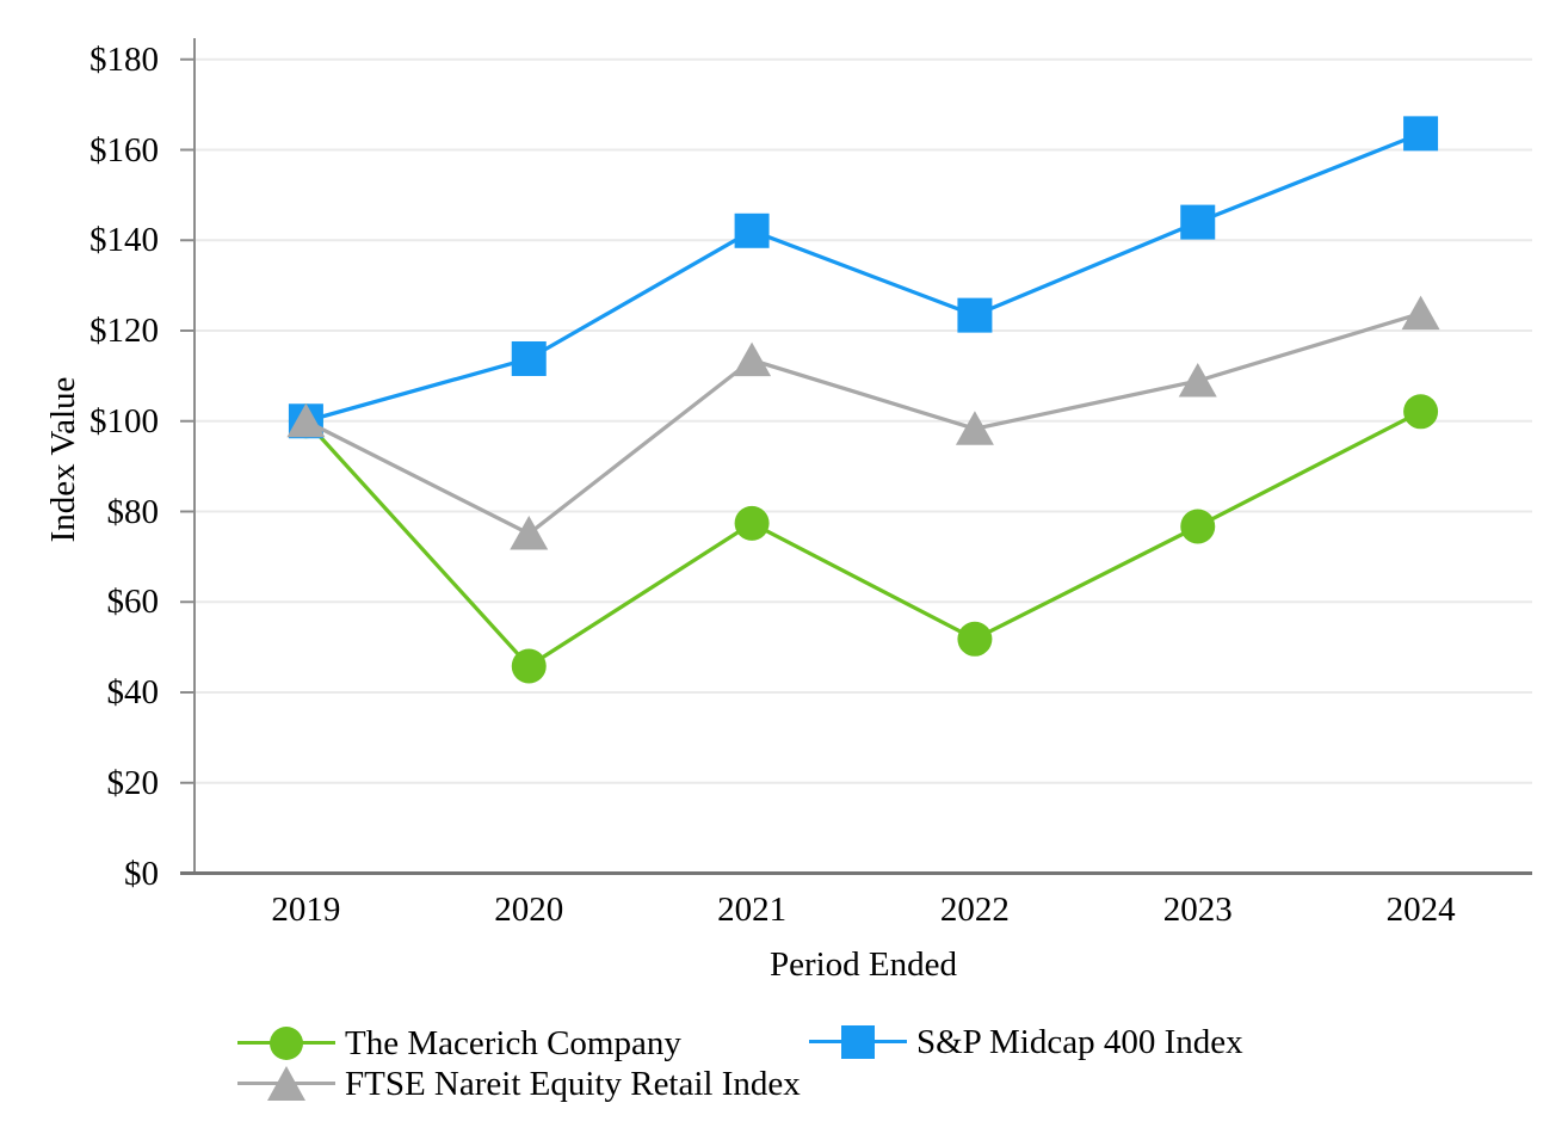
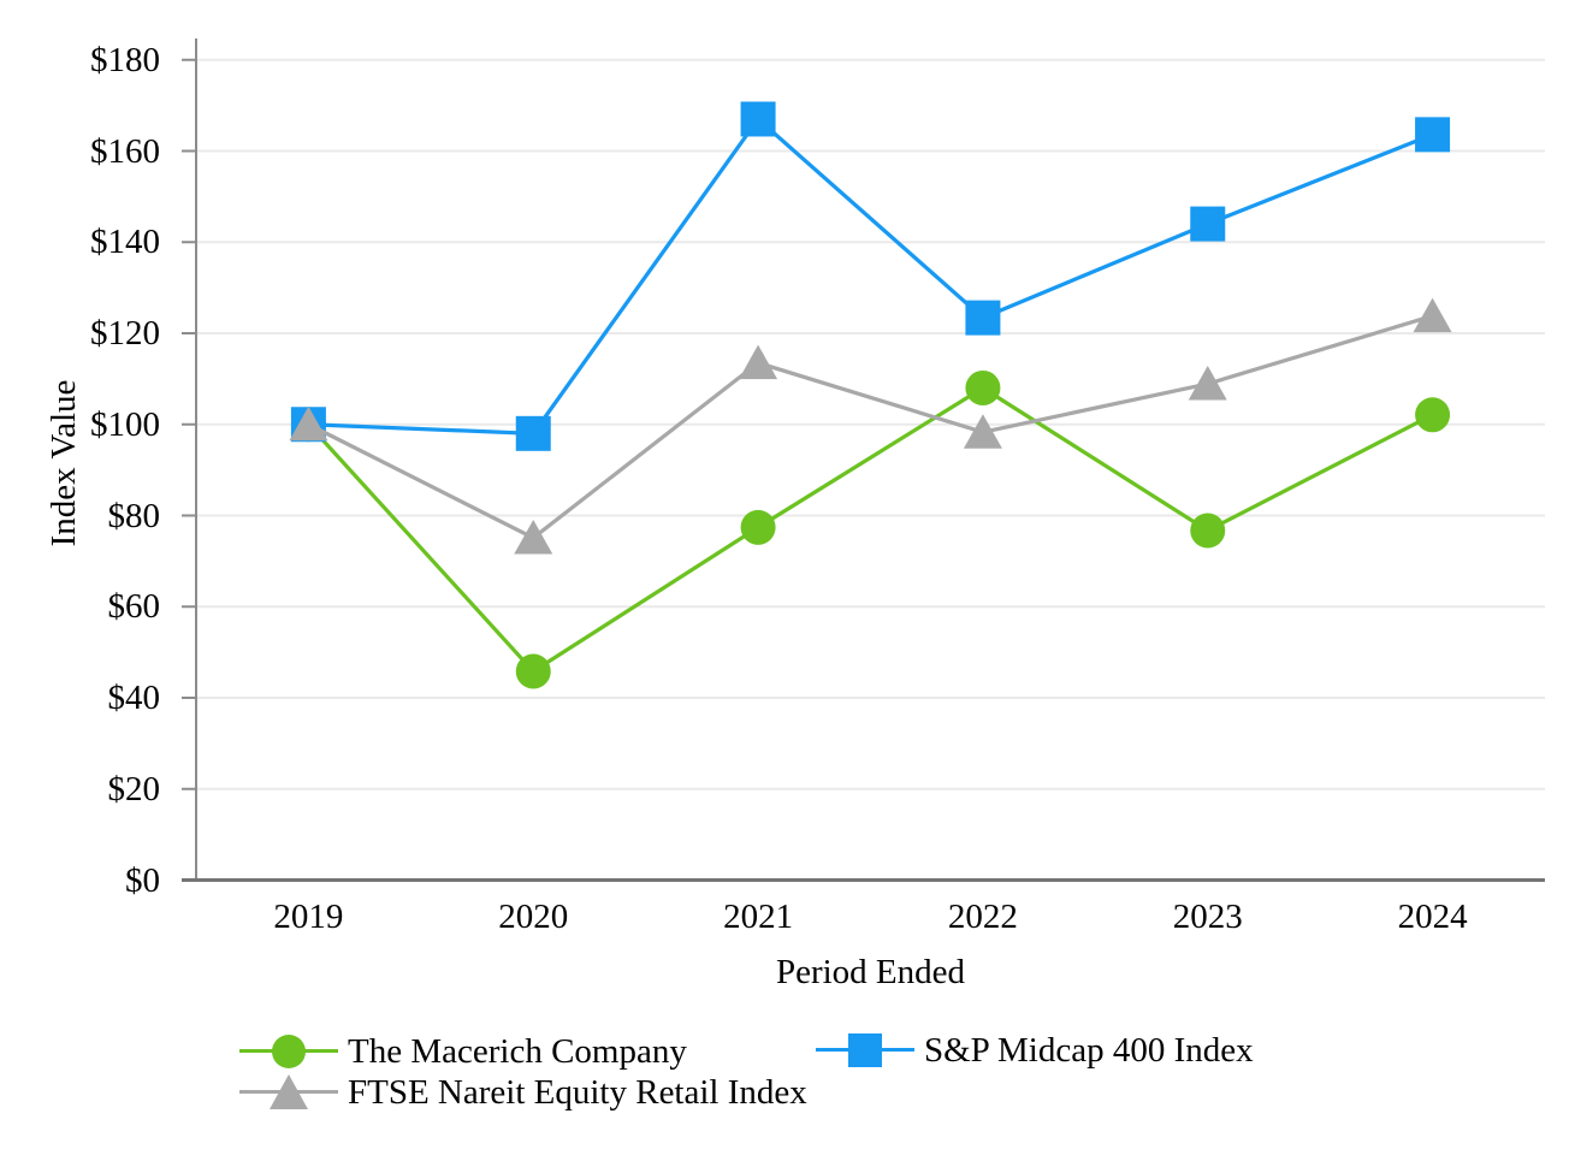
S&P Midcap 400 Index/2020: $114 -> $98
S&P Midcap 400 Index/2021: $142 -> $167
The Macerich Company/2022: $52 -> $108
